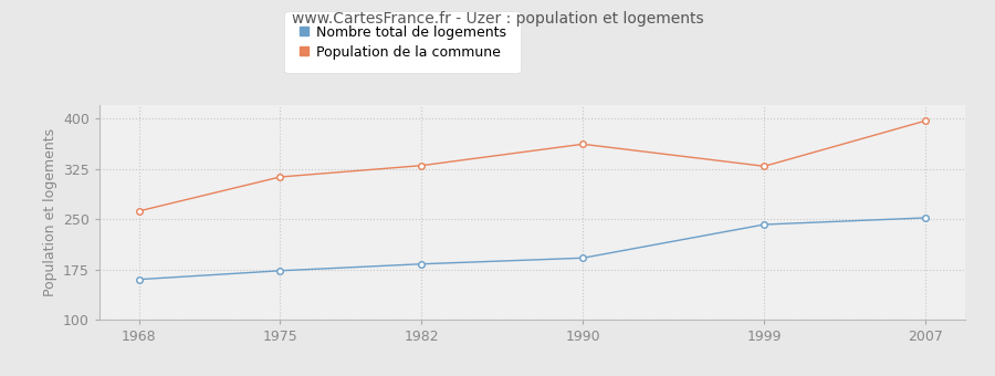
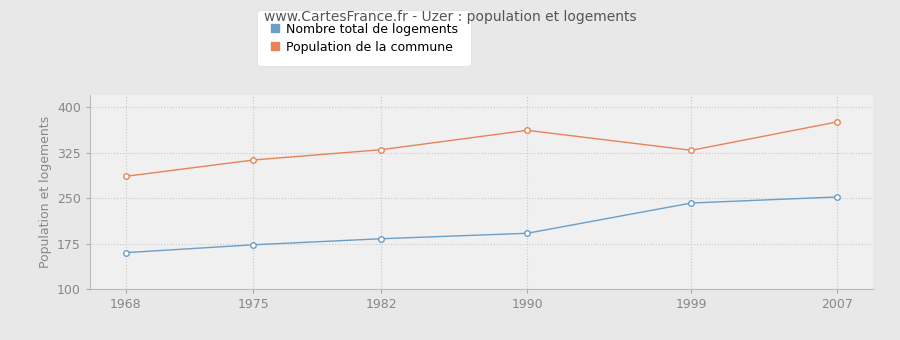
Population de la commune/1968: 262 -> 286
Population de la commune/2007: 397 -> 376
